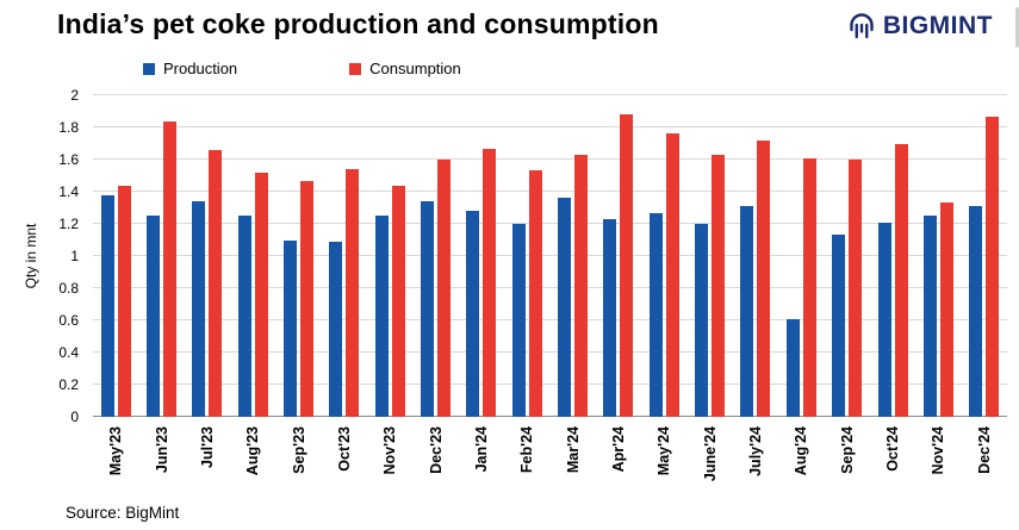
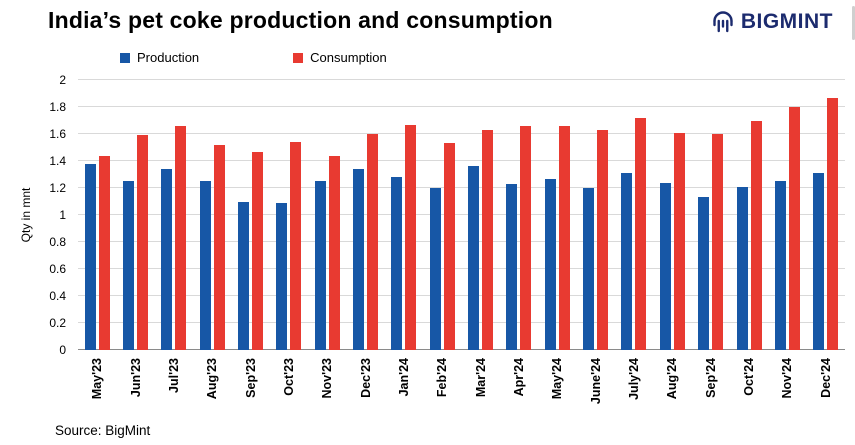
Consumption/Jun'23: 1.84 -> 1.59
Consumption/Apr'24: 1.88 -> 1.66
Consumption/May'24: 1.76 -> 1.66
Production/Aug'24: 0.61 -> 1.24
Consumption/Nov'24: 1.33 -> 1.80
